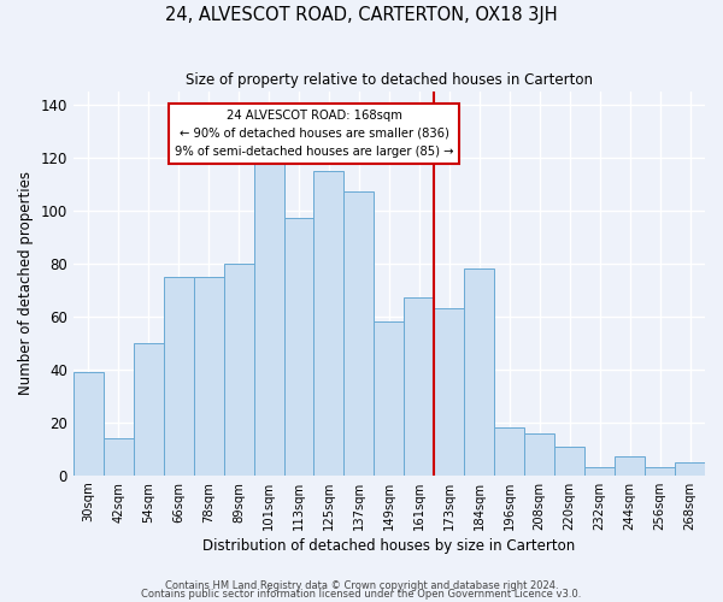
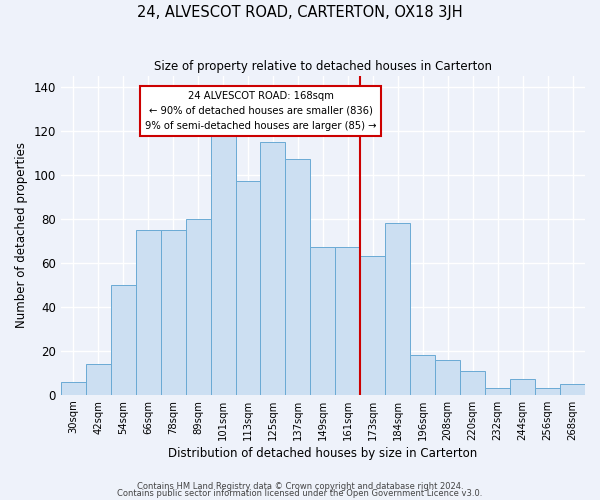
30sqm: 39 -> 6
149sqm: 58 -> 67
